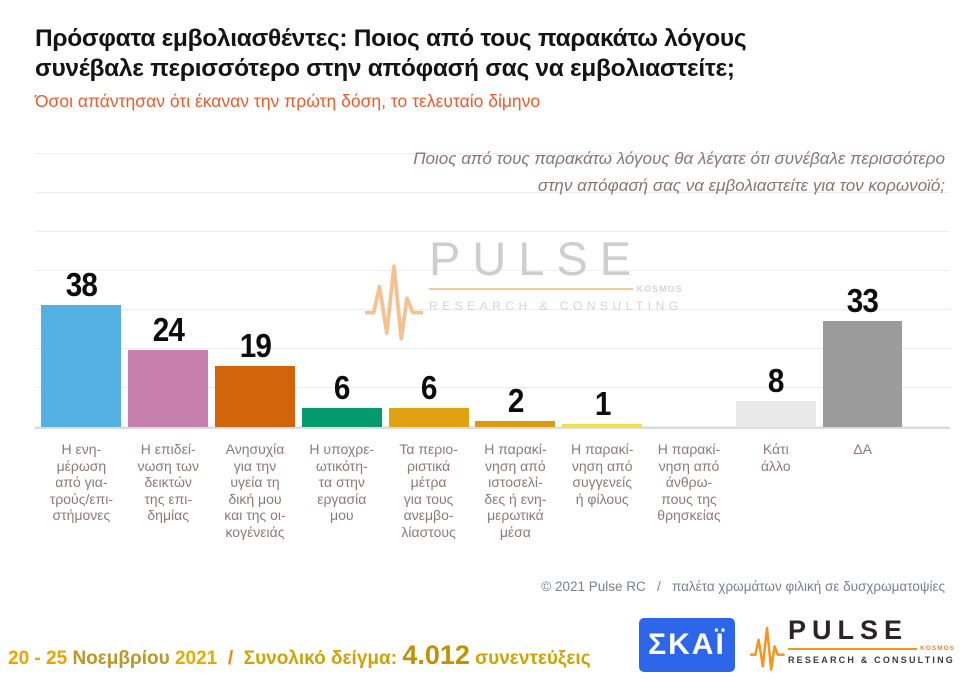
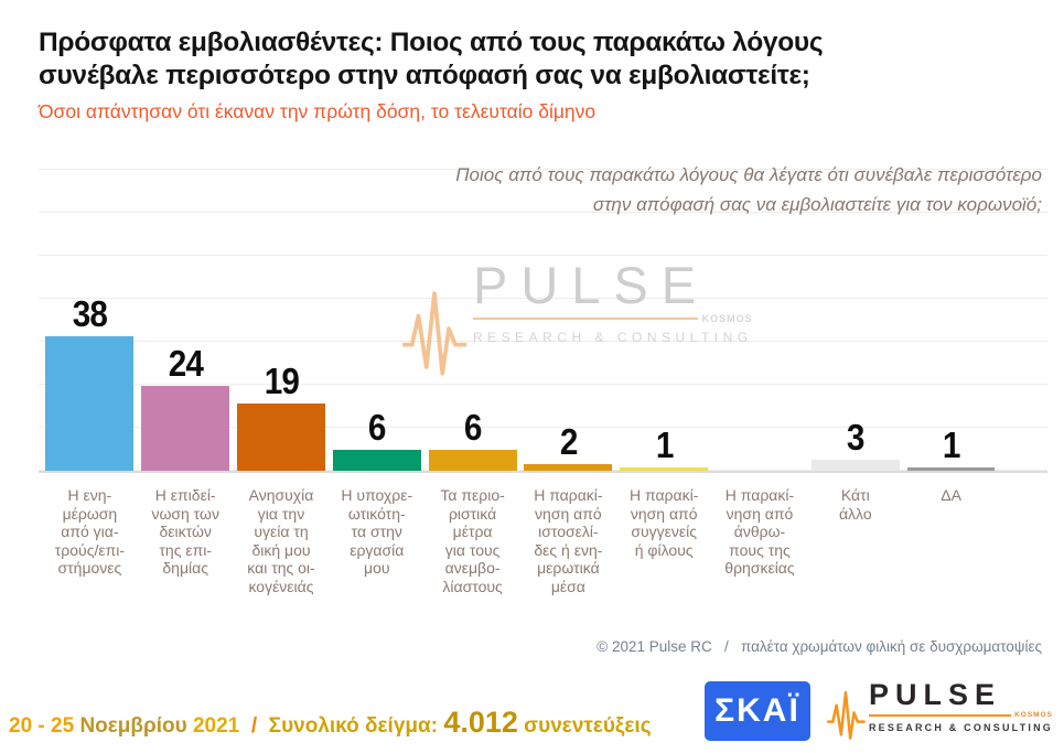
Κάτι άλλο: 8 -> 3
ΔΑ: 33 -> 1
